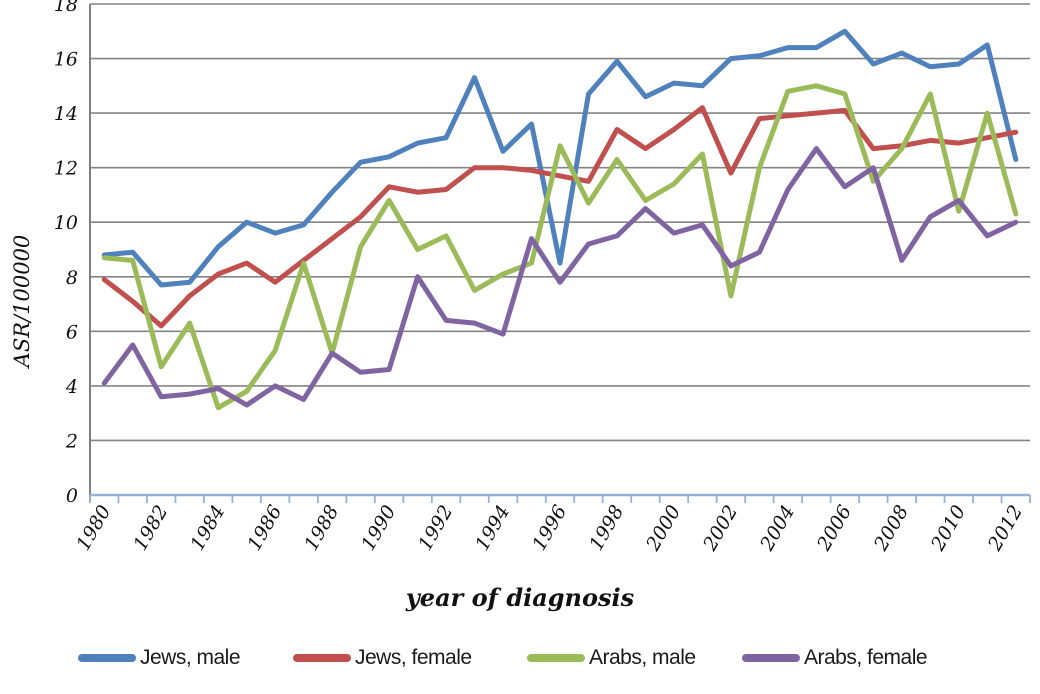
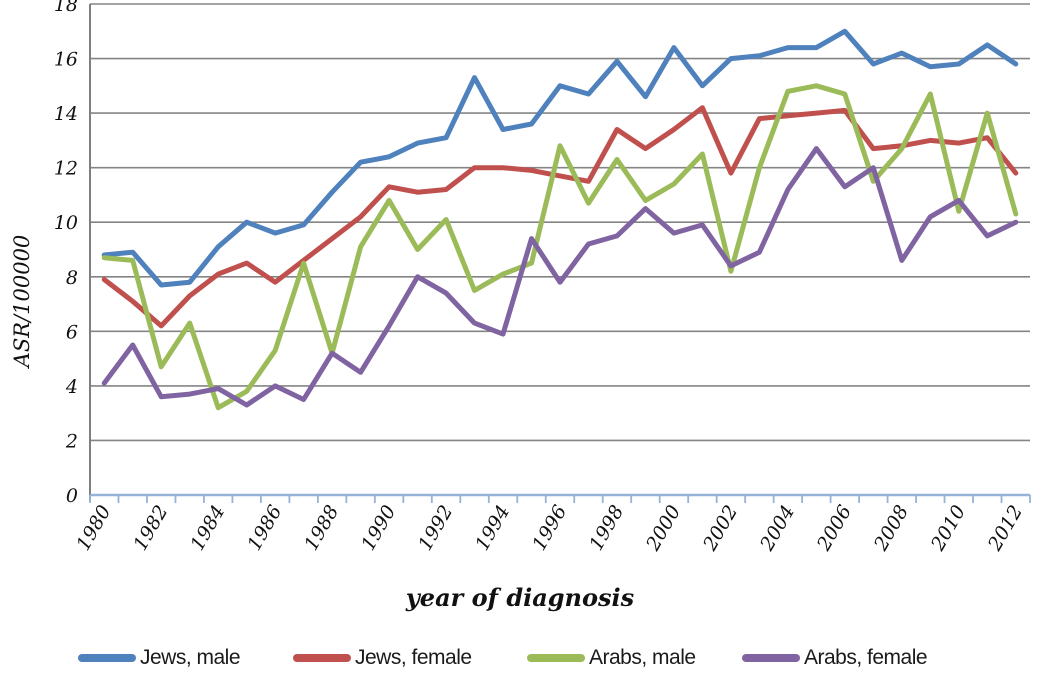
Arabs, female/1990: 4.6 -> 6.2
Arabs, male/1992: 9.5 -> 10.1
Arabs, female/1992: 6.4 -> 7.4
Jews, male/1994: 12.6 -> 13.4
Jews, male/1996: 8.5 -> 15.0
Jews, male/2000: 15.1 -> 16.4
Arabs, male/2002: 7.3 -> 8.2
Jews, male/2012: 12.3 -> 15.8
Jews, female/2012: 13.3 -> 11.8
